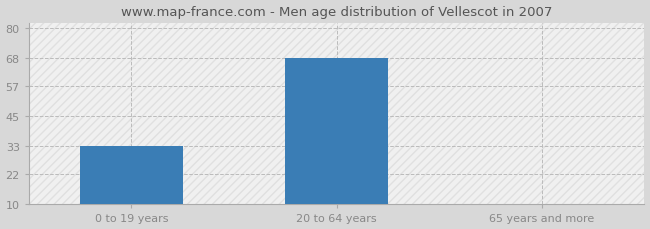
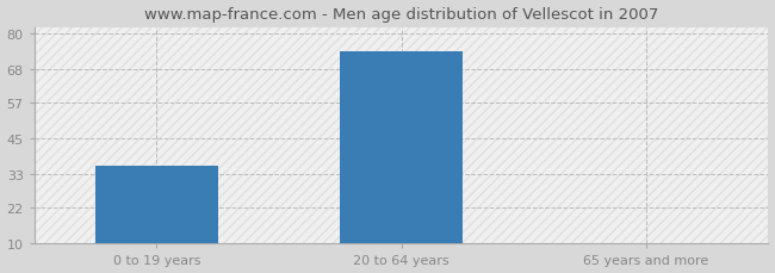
0 to 19 years: 33 -> 36
20 to 64 years: 68 -> 74
